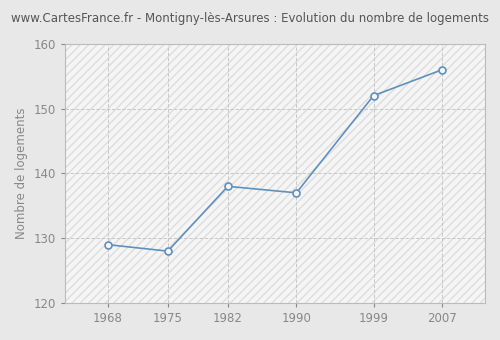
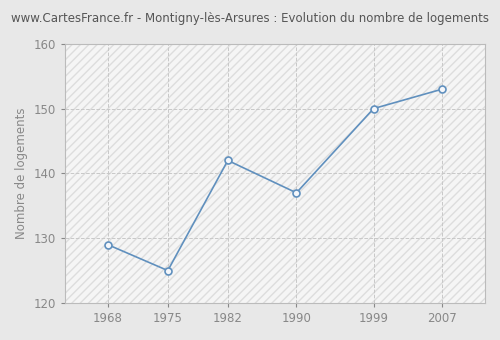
1975: 128 -> 125
1982: 138 -> 142
1999: 152 -> 150
2007: 156 -> 153
